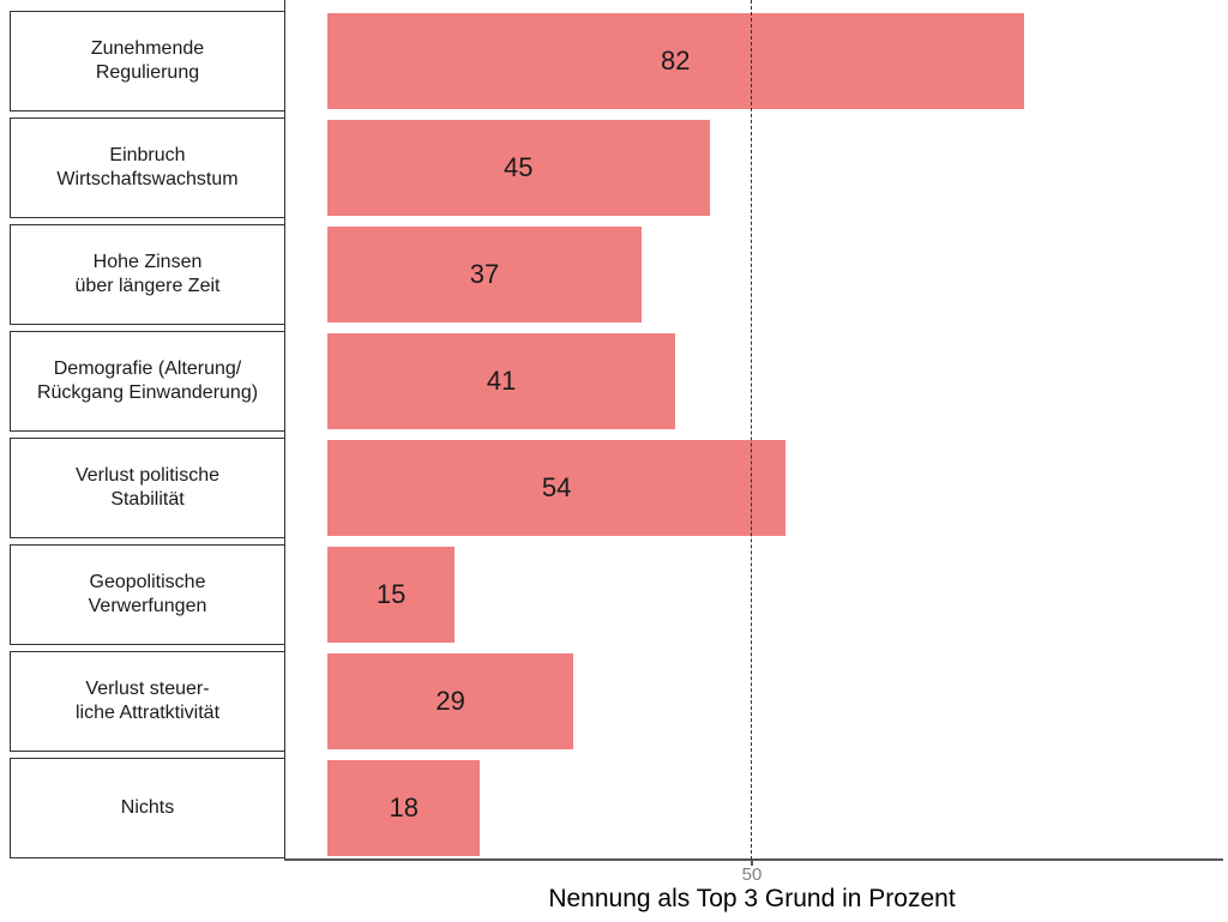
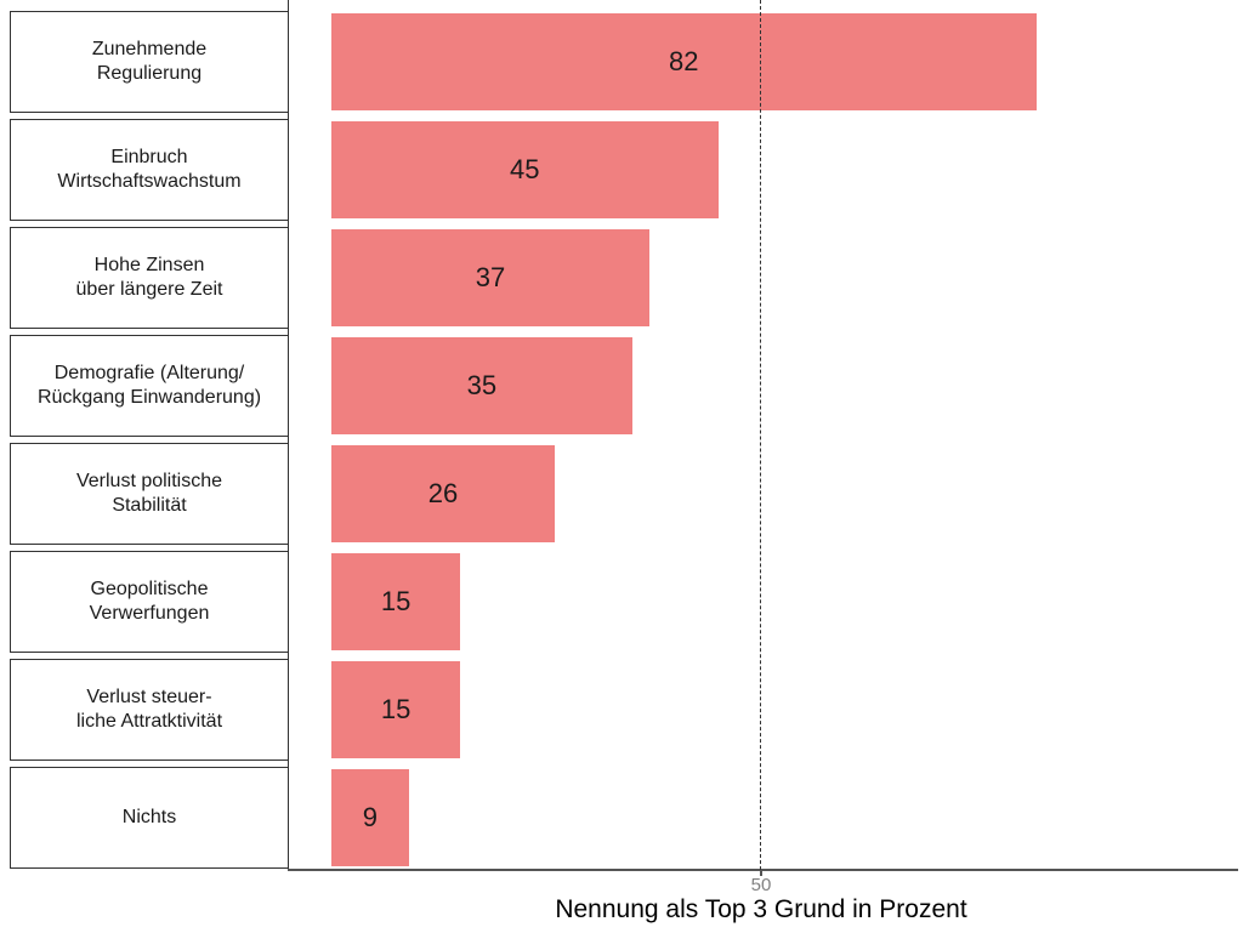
Demografie (Alterung/ Rückgang Einwanderung): 41 -> 35
Verlust politische Stabilität: 54 -> 26
Verlust steuer- liche Attratktivität: 29 -> 15
Nichts: 18 -> 9
